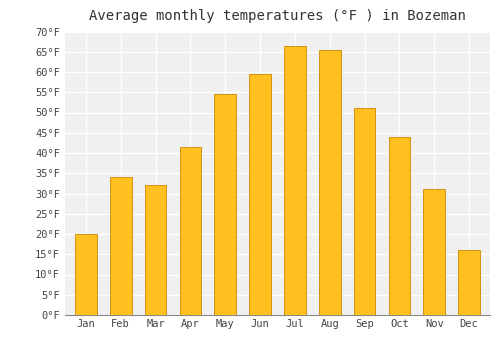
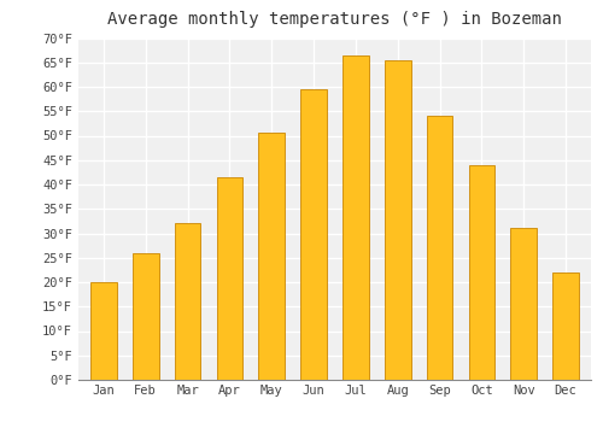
Feb: 34.0°F -> 26.0°F
May: 54.5°F -> 50.5°F
Sep: 51.0°F -> 54.0°F
Dec: 16.0°F -> 22.0°F
